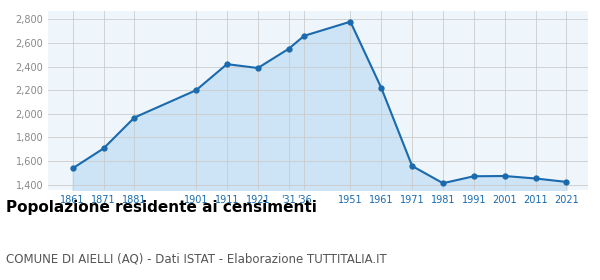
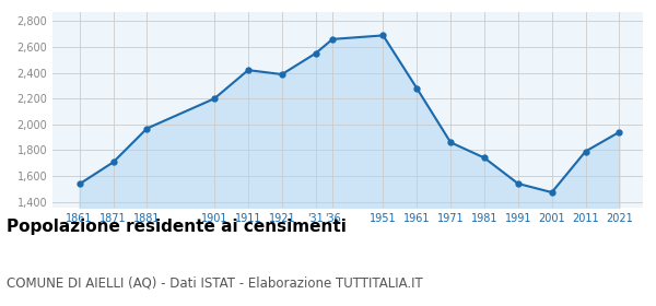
1951: 2,780 -> 2,690
1961: 2,220 -> 2,280
1971: 1,560 -> 1,860
1981: 1,410 -> 1,740
1991: 1,470 -> 1,540
2011: 1,450 -> 1,790
2021: 1,420 -> 1,940
